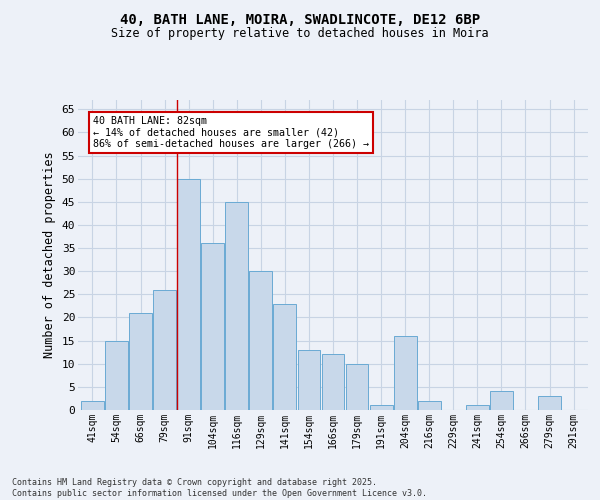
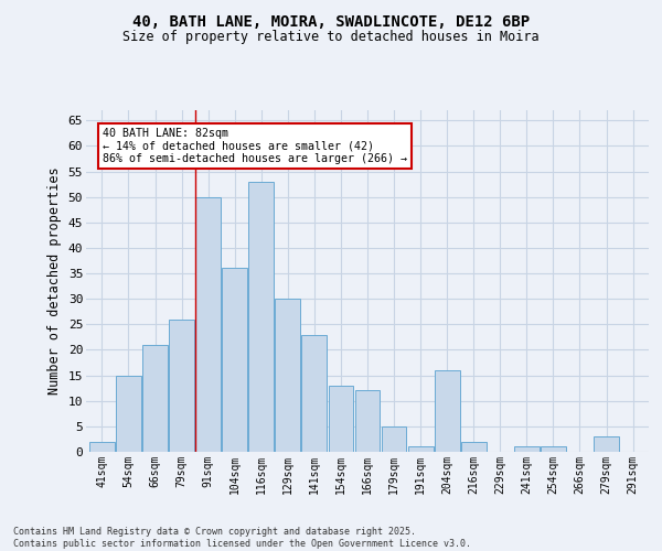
116sqm: 45 -> 53
179sqm: 10 -> 5
254sqm: 4 -> 1
